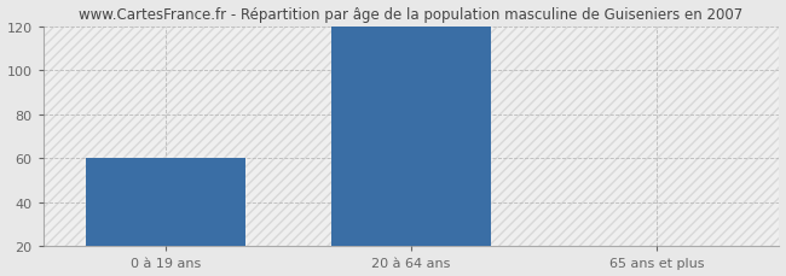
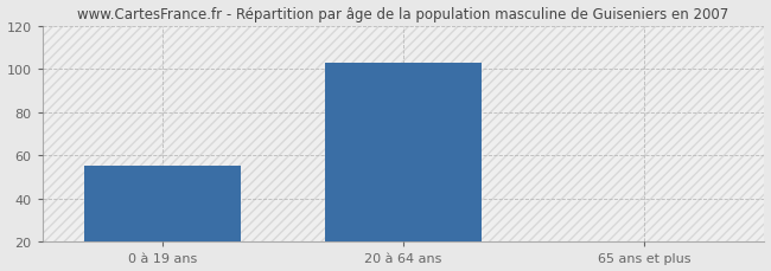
0 à 19 ans: 60 -> 55
20 à 64 ans: 120 -> 103
